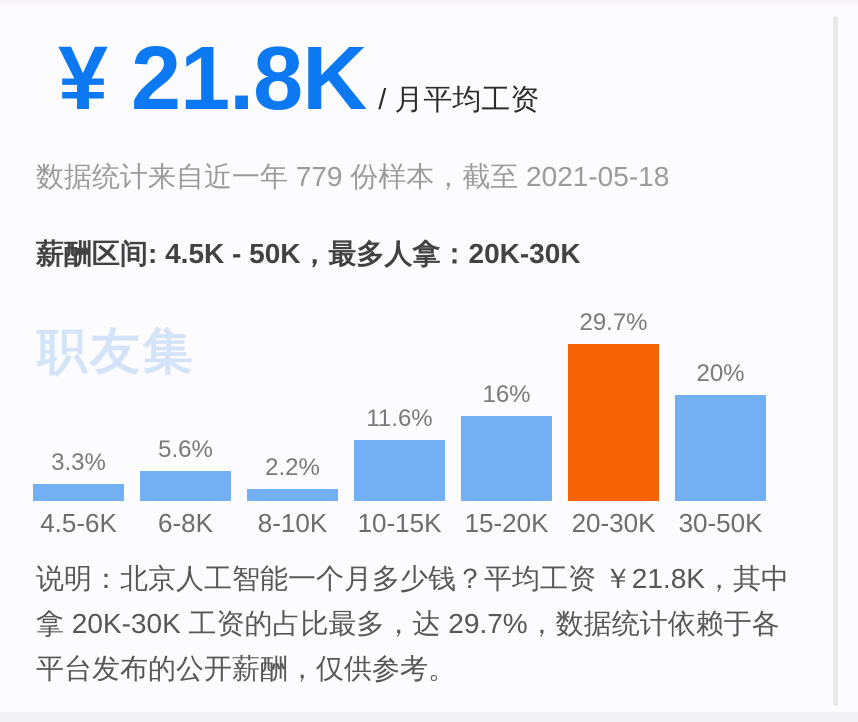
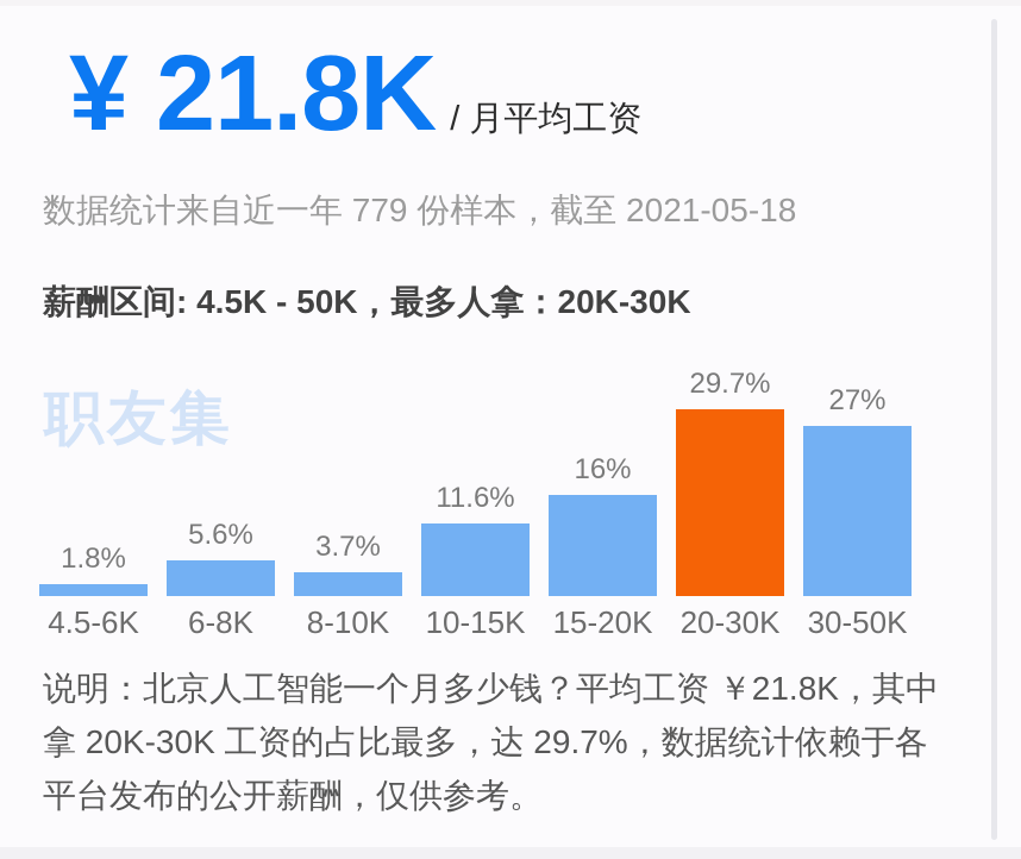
4.5-6K: 3.3% -> 1.8%
8-10K: 2.2% -> 3.7%
30-50K: 20% -> 27%
